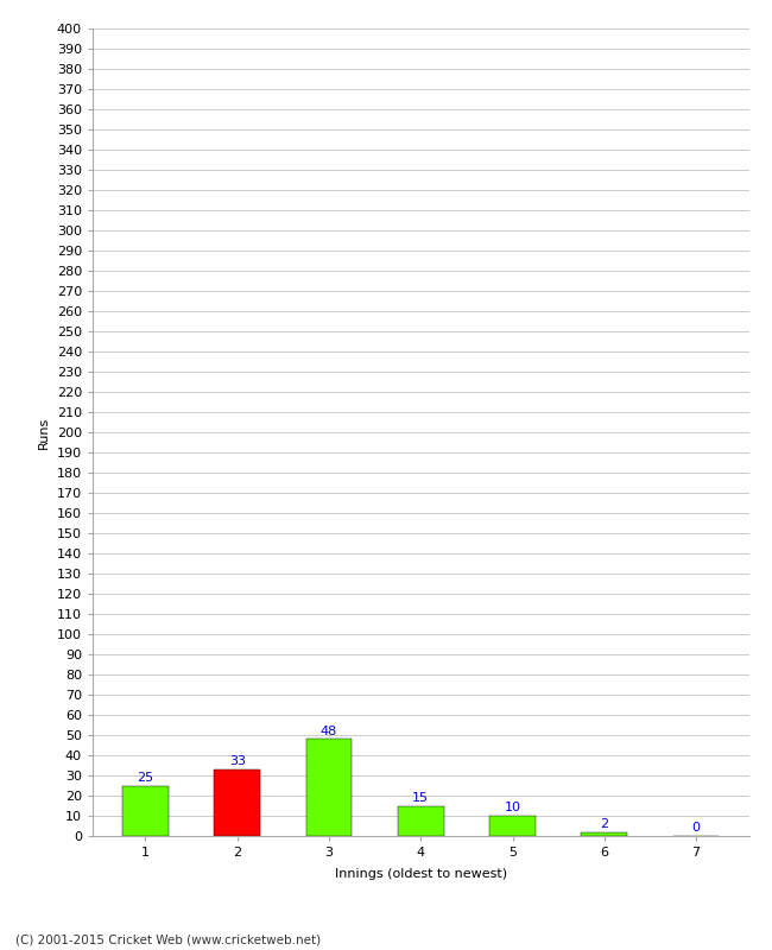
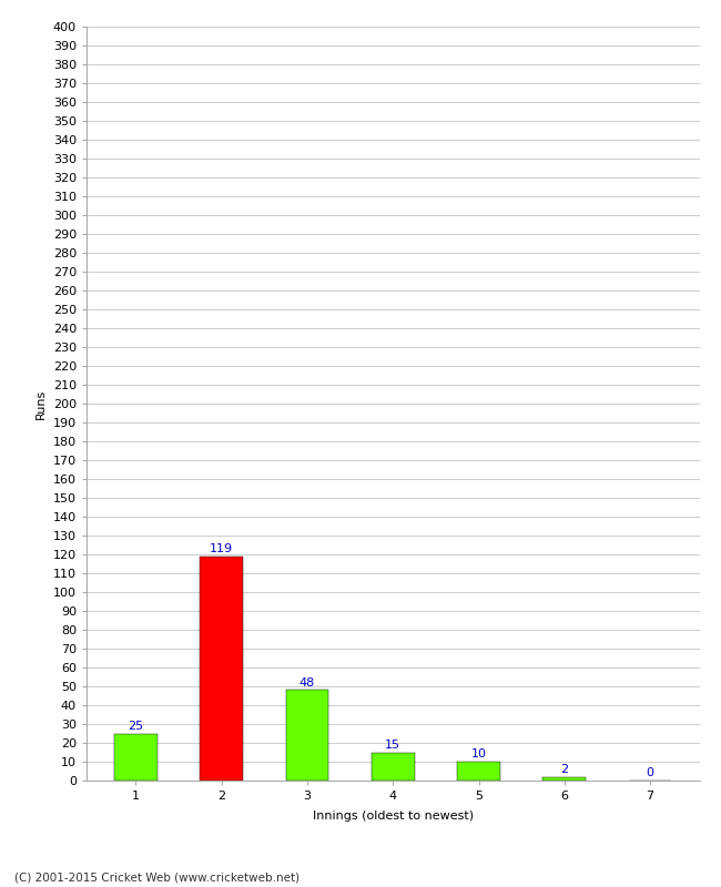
2: 33 -> 119
